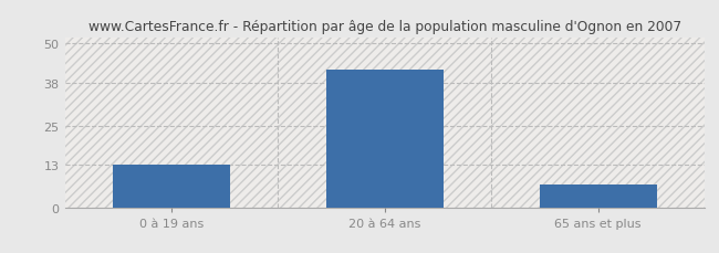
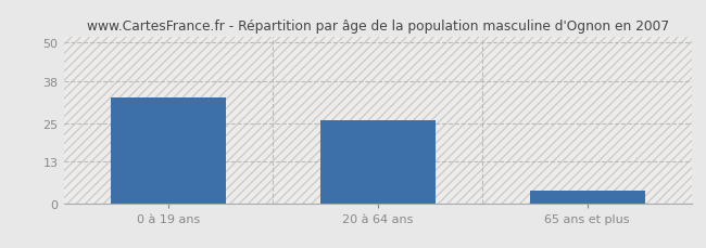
0 à 19 ans: 13 -> 33
20 à 64 ans: 42 -> 26
65 ans et plus: 7 -> 4
